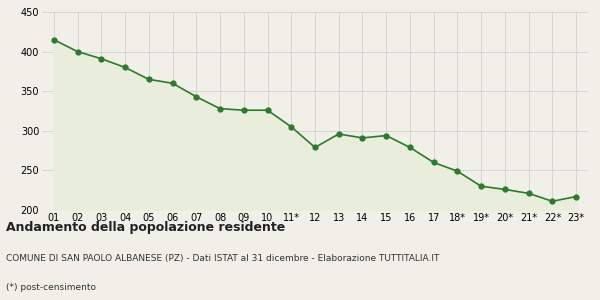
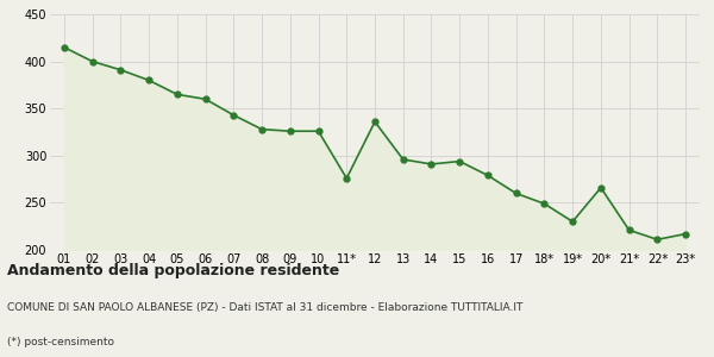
11*: 305 -> 276
12: 279 -> 336
20*: 226 -> 266
